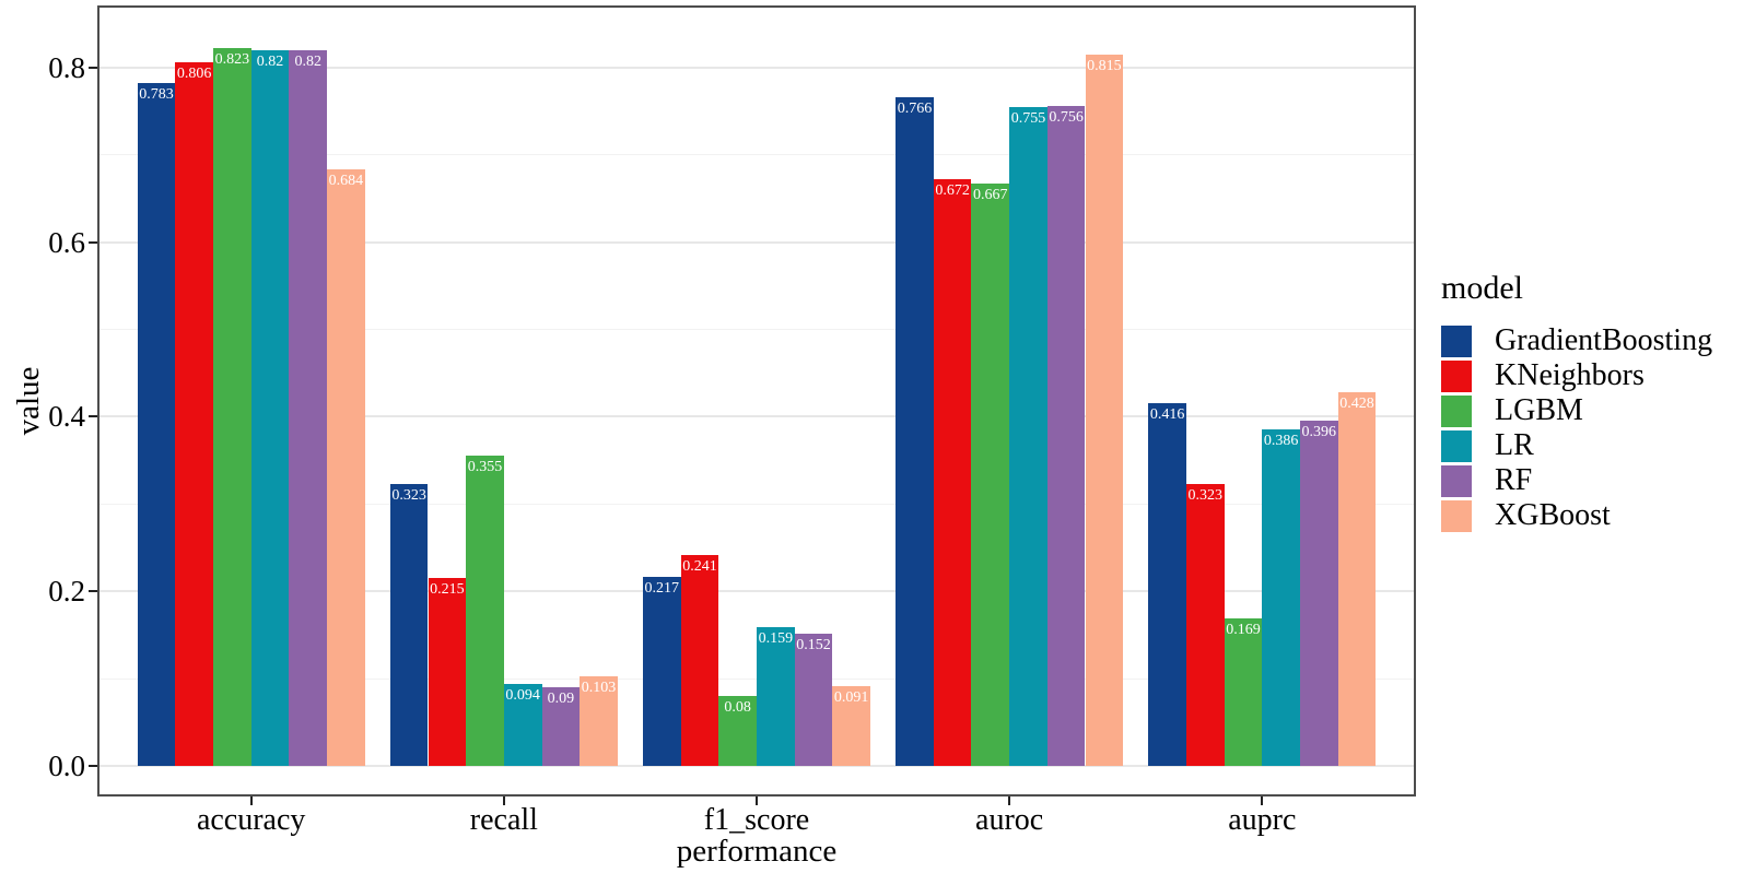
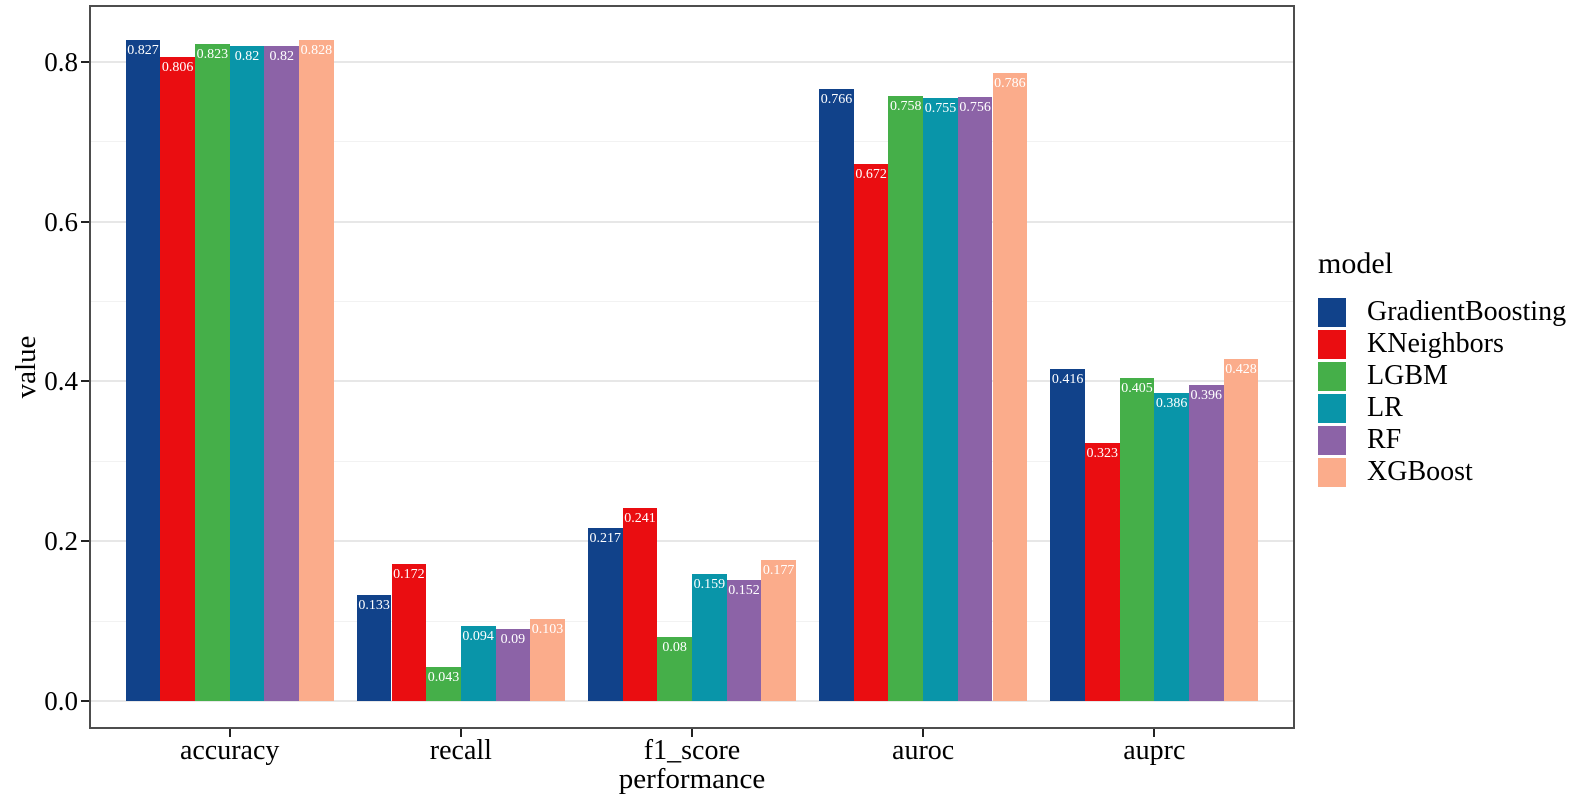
GradientBoosting/accuracy: 0.783 -> 0.827
XGBoost/accuracy: 0.684 -> 0.828
GradientBoosting/recall: 0.323 -> 0.133
KNeighbors/recall: 0.215 -> 0.172
LGBM/recall: 0.355 -> 0.043
XGBoost/f1_score: 0.091 -> 0.177
LGBM/auroc: 0.667 -> 0.758
XGBoost/auroc: 0.815 -> 0.786
LGBM/auprc: 0.169 -> 0.405
